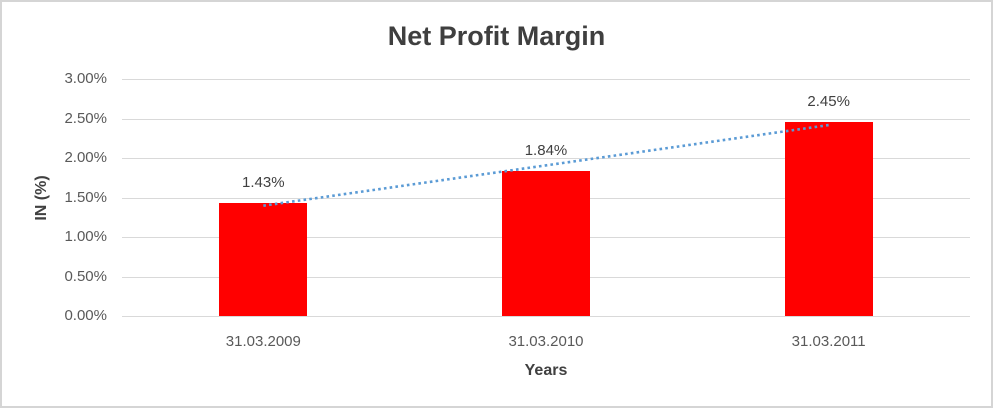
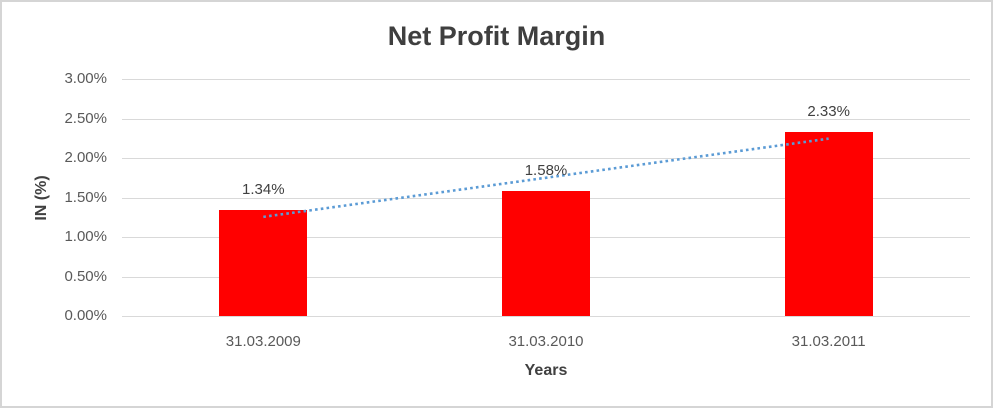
31.03.2009: 1.43% -> 1.34%
31.03.2010: 1.84% -> 1.58%
31.03.2011: 2.45% -> 2.33%
